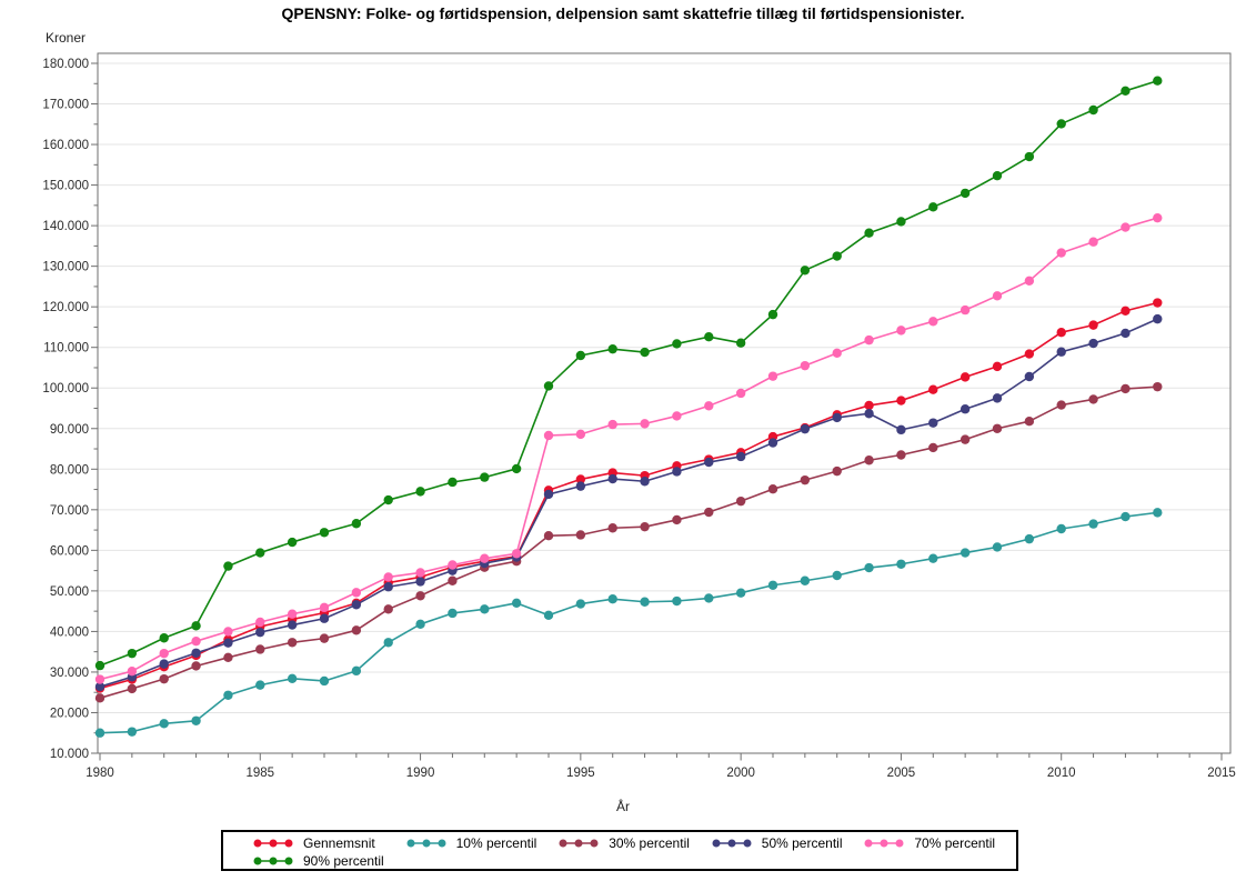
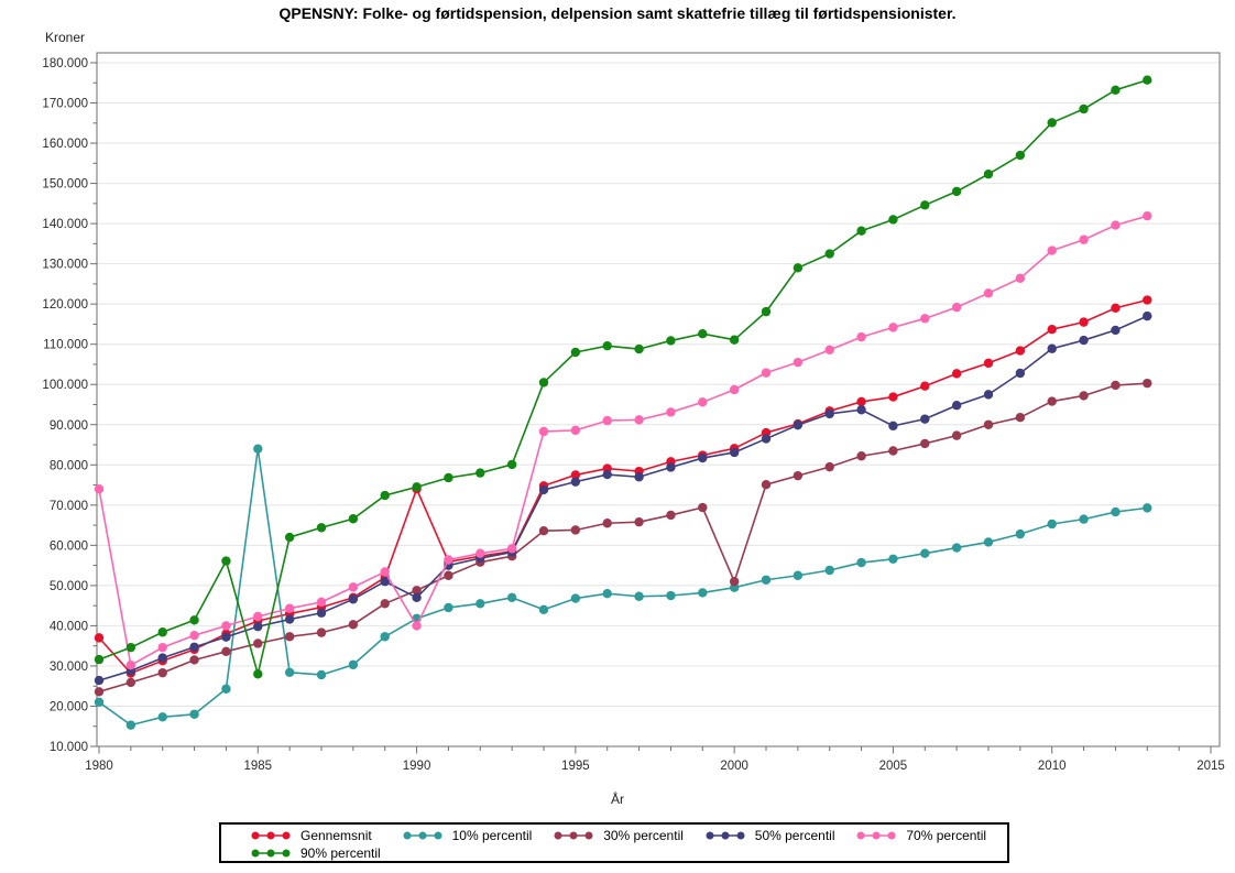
Gennemsnit/1980: 26000 -> 37000
10% percentil/1980: 15000 -> 21000
70% percentil/1980: 28000 -> 74000
10% percentil/1985: 27000 -> 84000
90% percentil/1985: 59000 -> 28000
Gennemsnit/1990: 53000 -> 74000
50% percentil/1990: 52000 -> 47000
70% percentil/1990: 54000 -> 40000
30% percentil/2000: 72000 -> 51000
